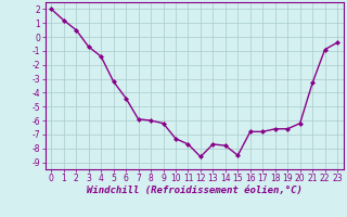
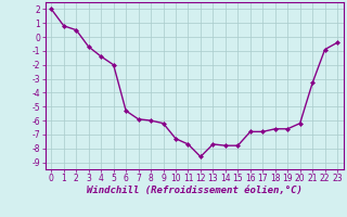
1: 1.2 -> 0.8
5: -3.2 -> -2.0
6: -4.4 -> -5.3
15: -8.5 -> -7.8
